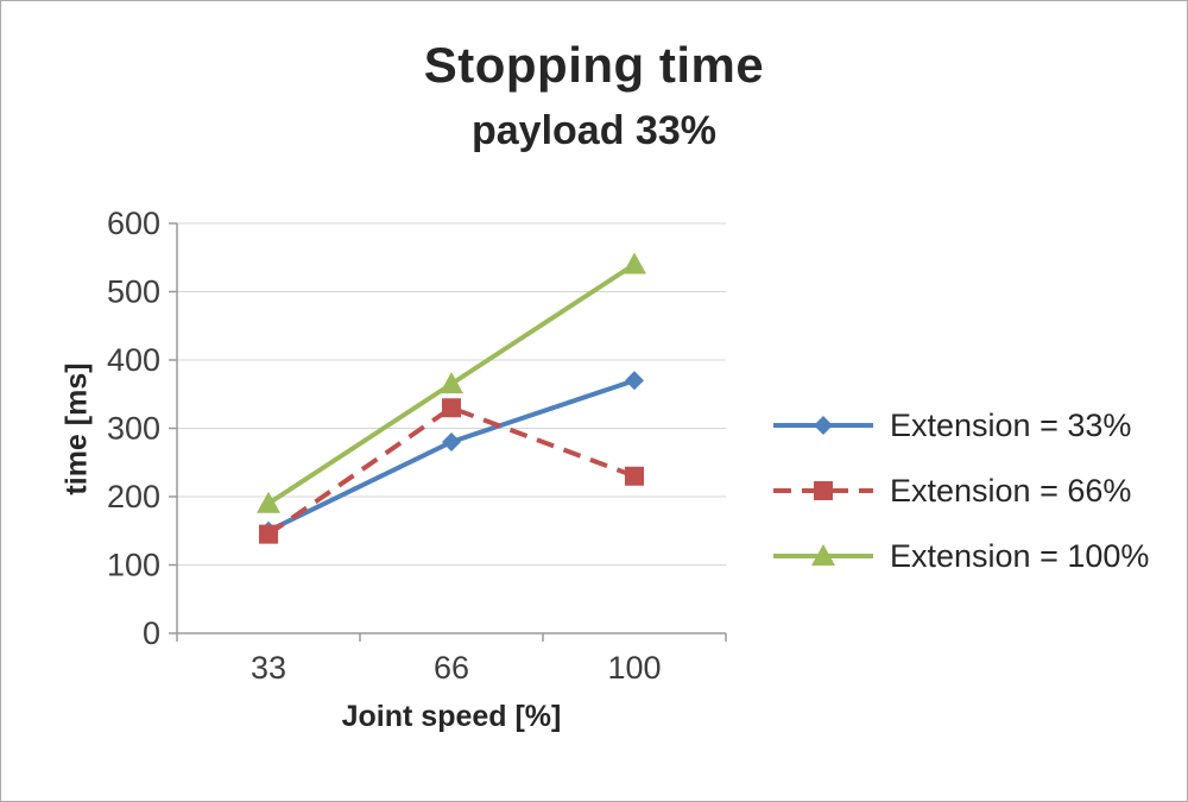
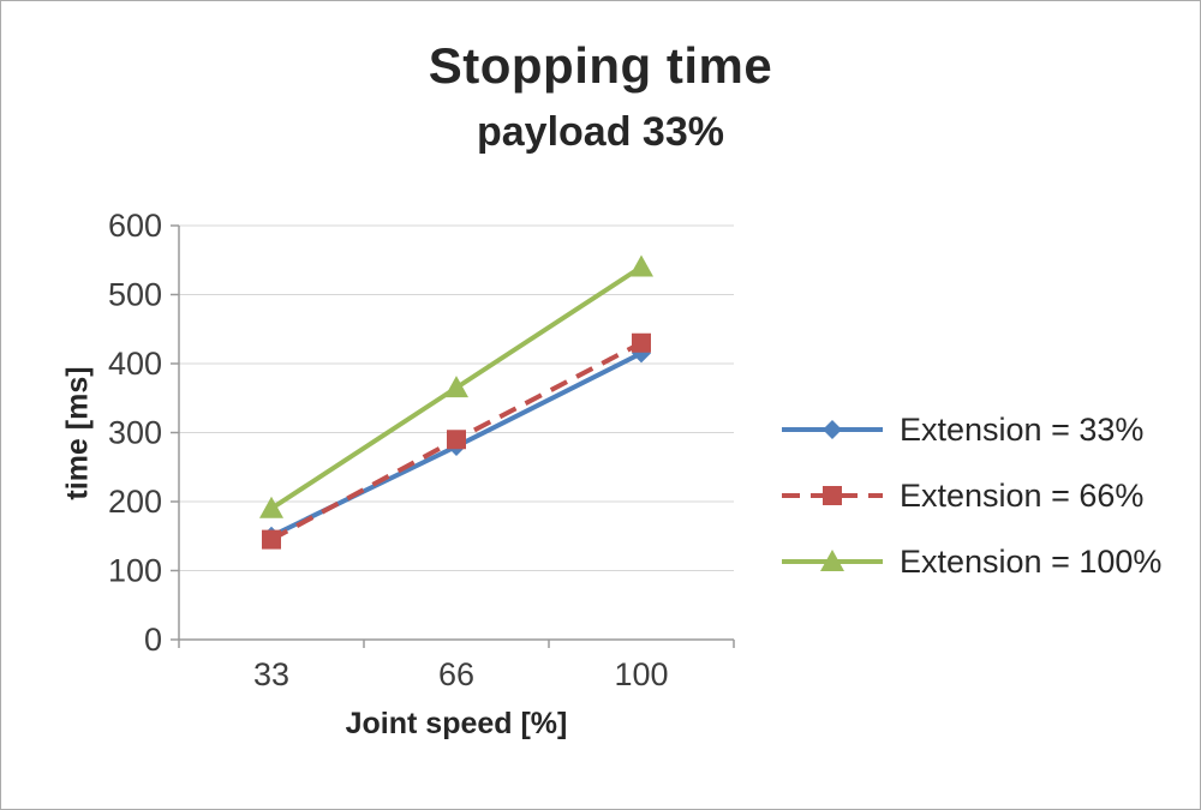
Extension = 66%/66: 330 -> 290
Extension = 33%/100: 370 -> 420
Extension = 66%/100: 230 -> 430
